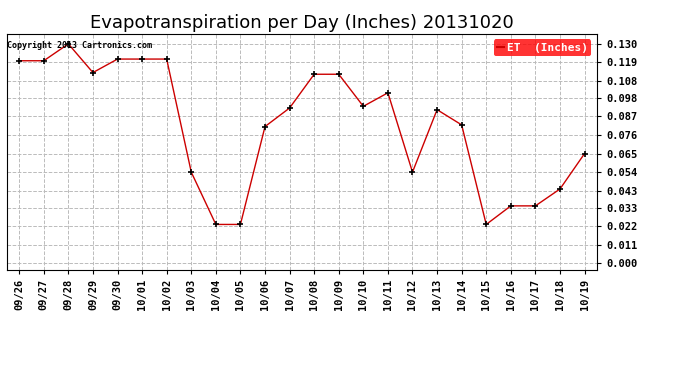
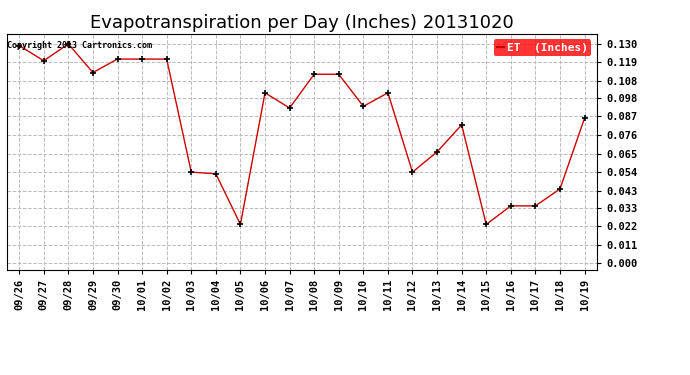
09/26: 0.120 -> 0.129
10/04: 0.023 -> 0.053
10/06: 0.081 -> 0.101
10/13: 0.091 -> 0.066
10/19: 0.065 -> 0.086
